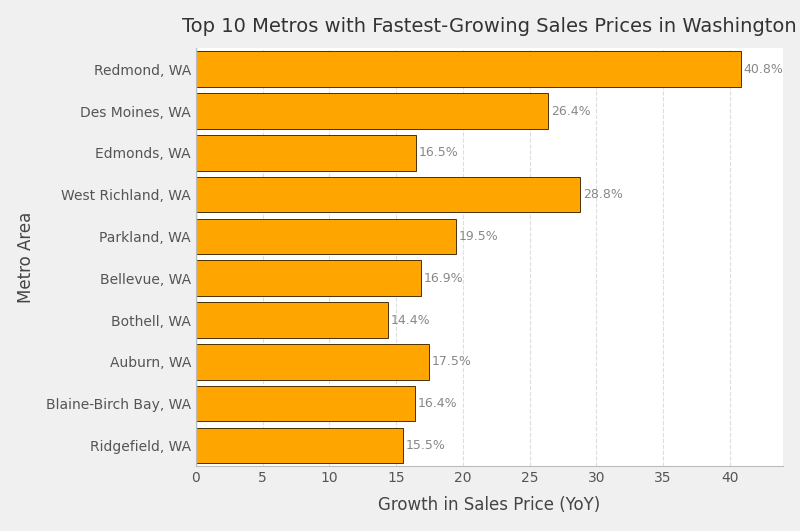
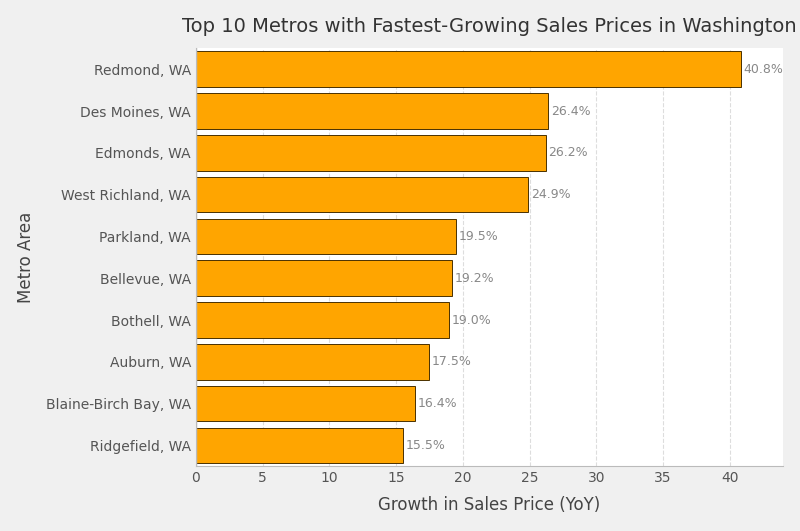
Edmonds, WA: 16.5% -> 26.2%
West Richland, WA: 28.8% -> 24.9%
Bellevue, WA: 16.9% -> 19.2%
Bothell, WA: 14.4% -> 19.0%
